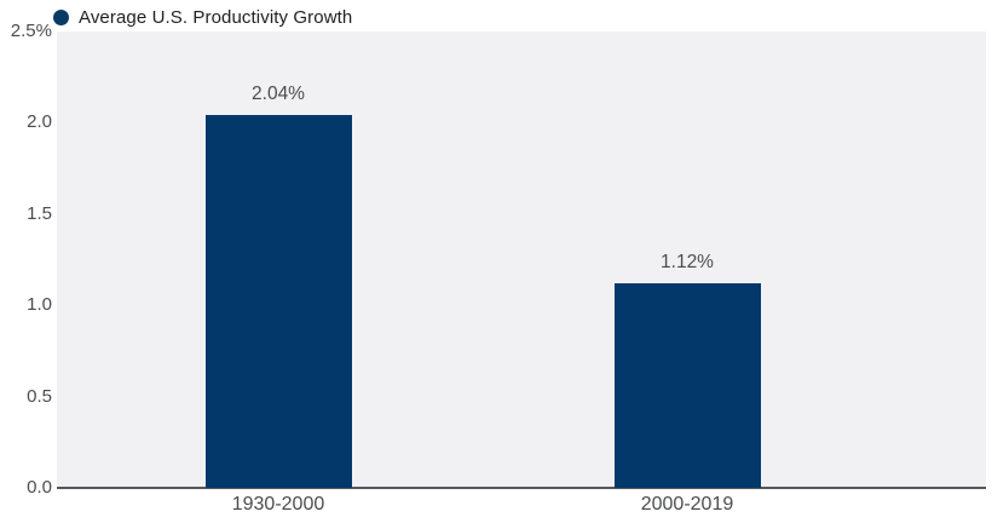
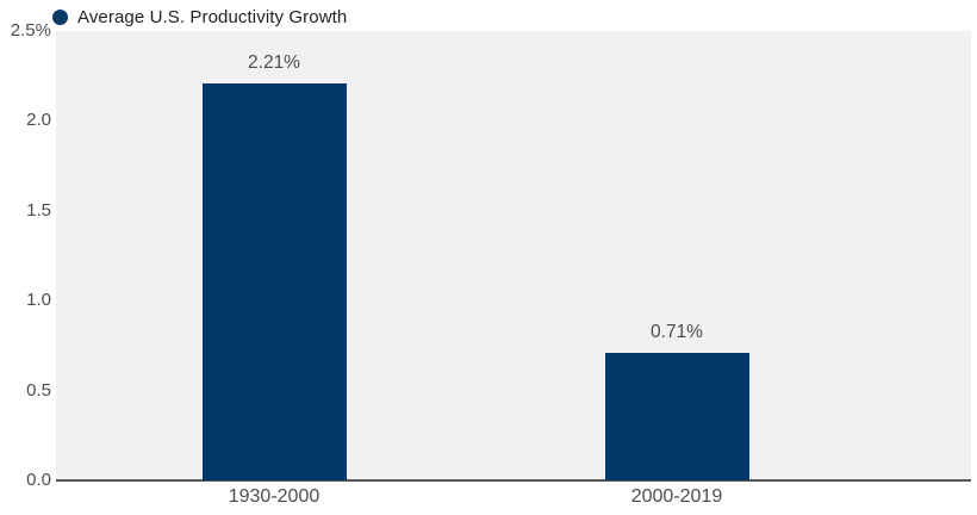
1930-2000: 2.04% -> 2.21%
2000-2019: 1.12% -> 0.71%
